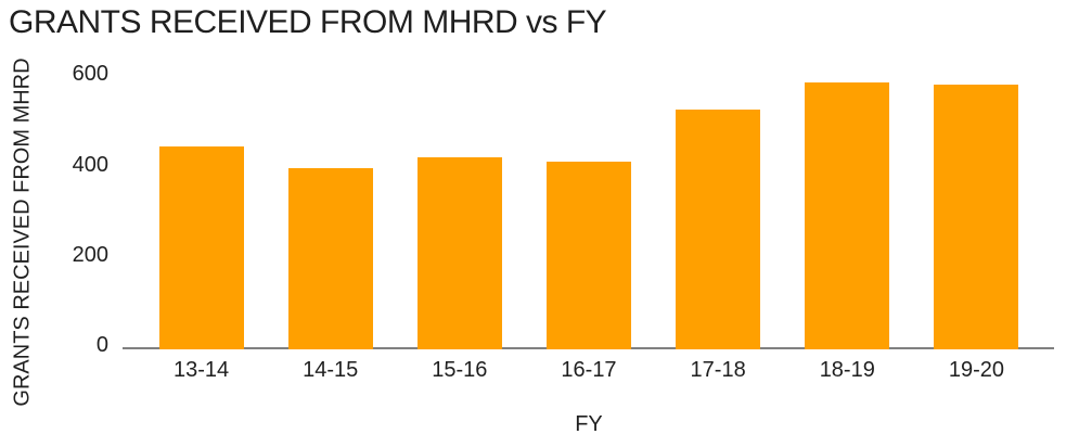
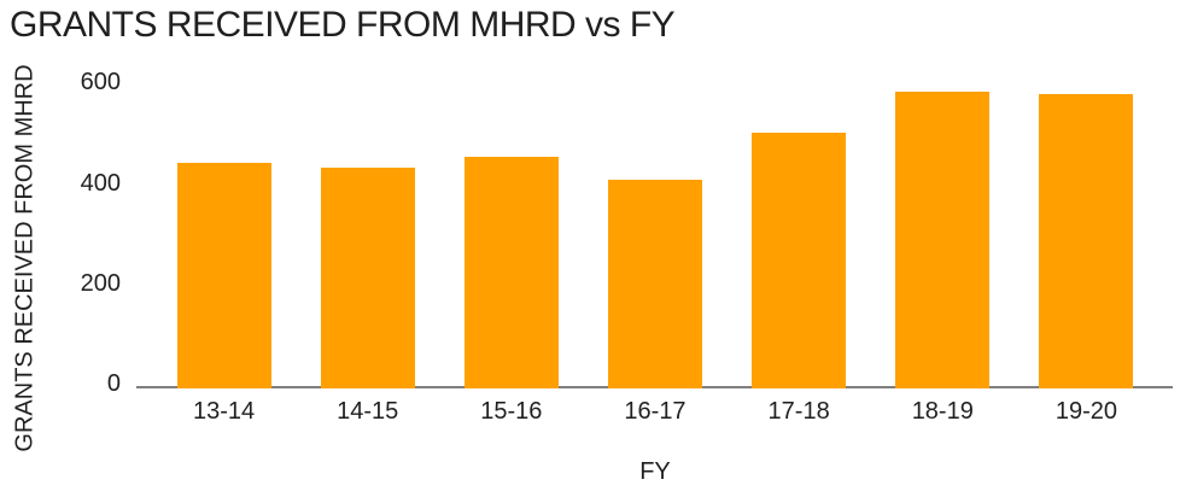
14-15: 390 -> 430
15-16: 420 -> 450
17-18: 520 -> 500
